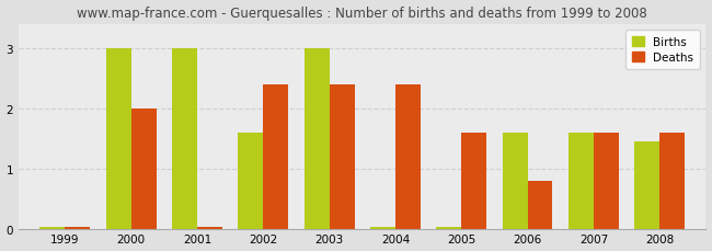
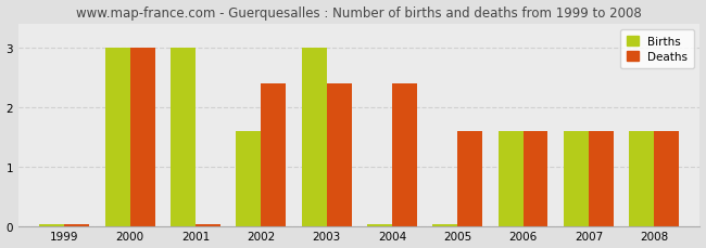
Deaths/2000: 2.00 -> 3.00
Deaths/2006: 0.80 -> 1.60
Births/2008: 1.44 -> 1.60
